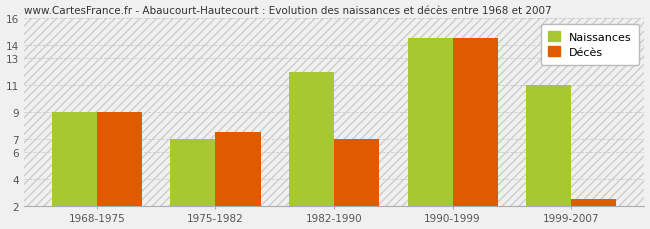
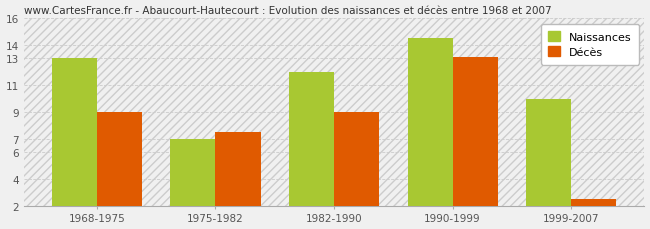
Naissances/1968-1975: 9.0 -> 13.0
Décès/1982-1990: 7.0 -> 9.0
Décès/1990-1999: 14.5 -> 13.1
Naissances/1999-2007: 11.0 -> 10.0
